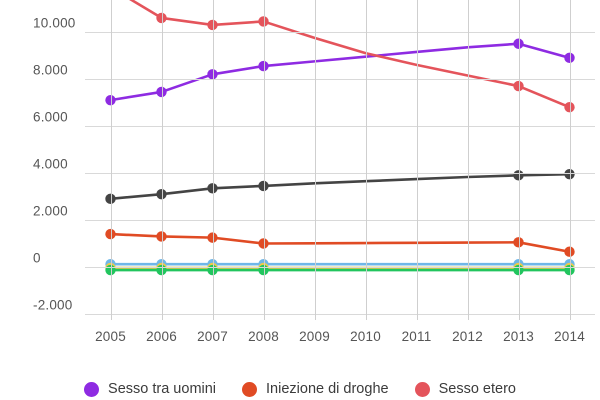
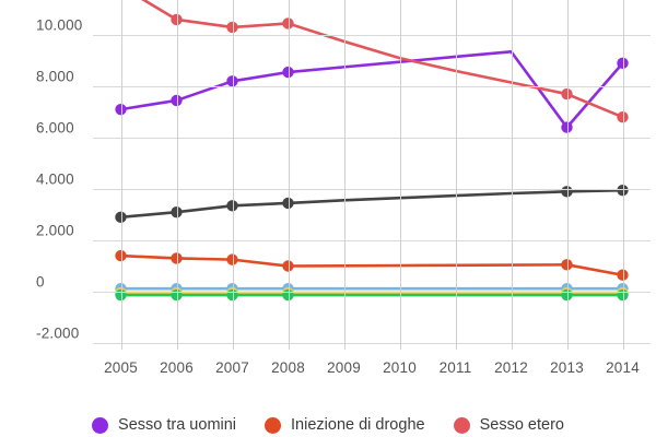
Sesso tra uomini/2013: 9500 -> 6400
